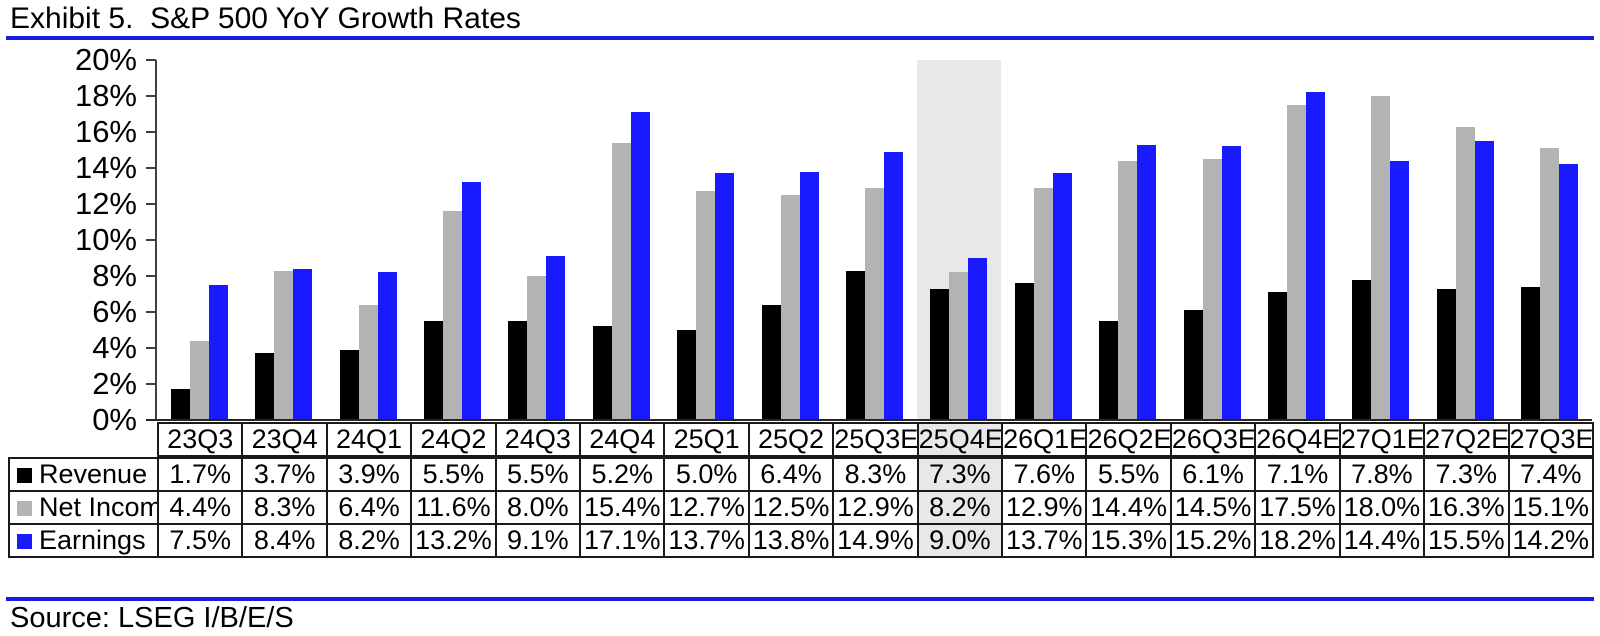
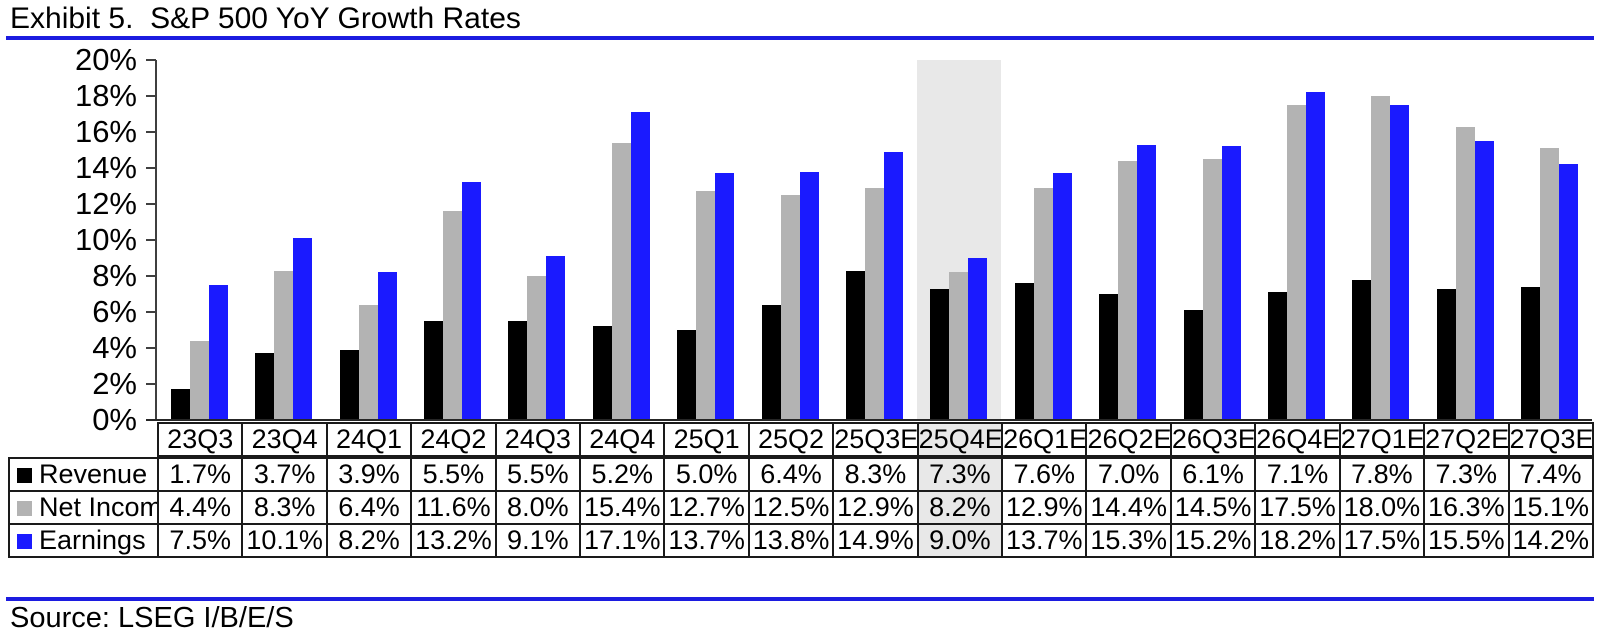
Earnings/23Q4: 8.4% -> 10.1%
Revenue/26Q2E: 5.5% -> 7.0%
Earnings/27Q1E: 14.4% -> 17.5%
